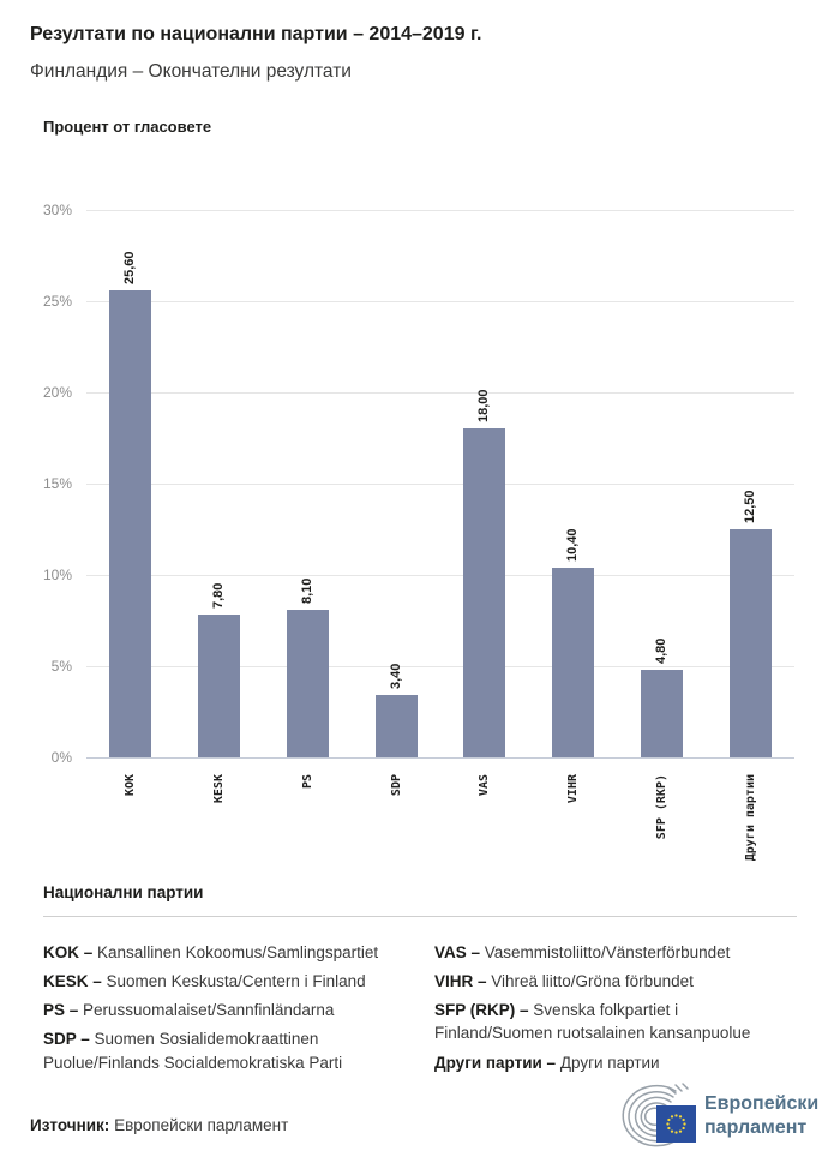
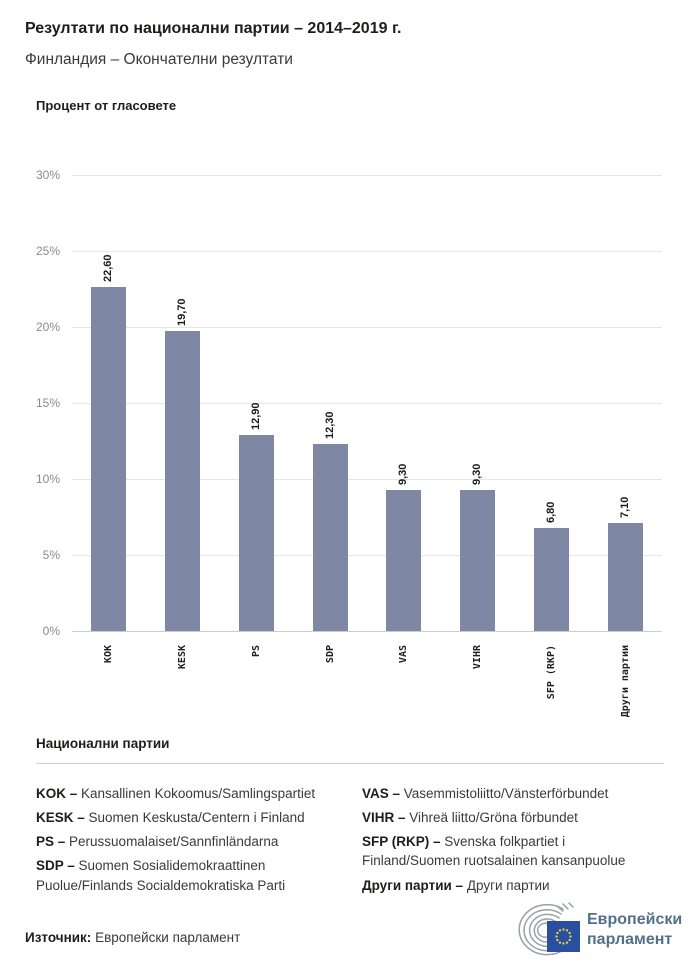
KOK: 25,60 -> 22,60
KESK: 7,80 -> 19,70
PS: 8,10 -> 12,90
SDP: 3,40 -> 12,30
VAS: 18,00 -> 9,30
VIHR: 10,40 -> 9,30
SFP (RKP): 4,80 -> 6,80
Други партии: 12,50 -> 7,10
